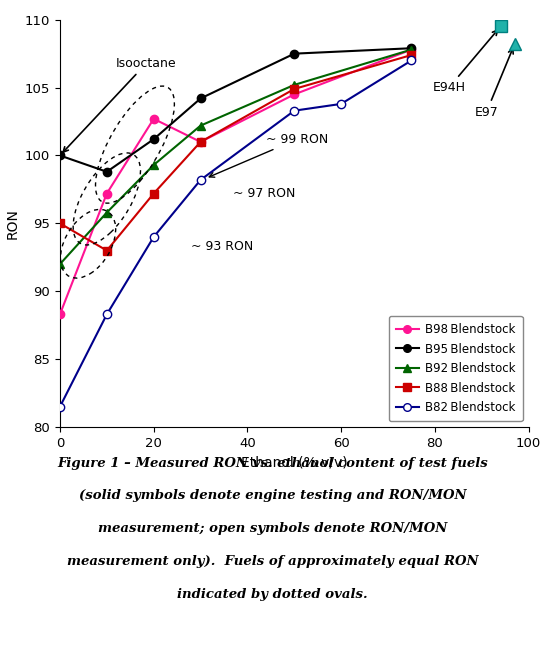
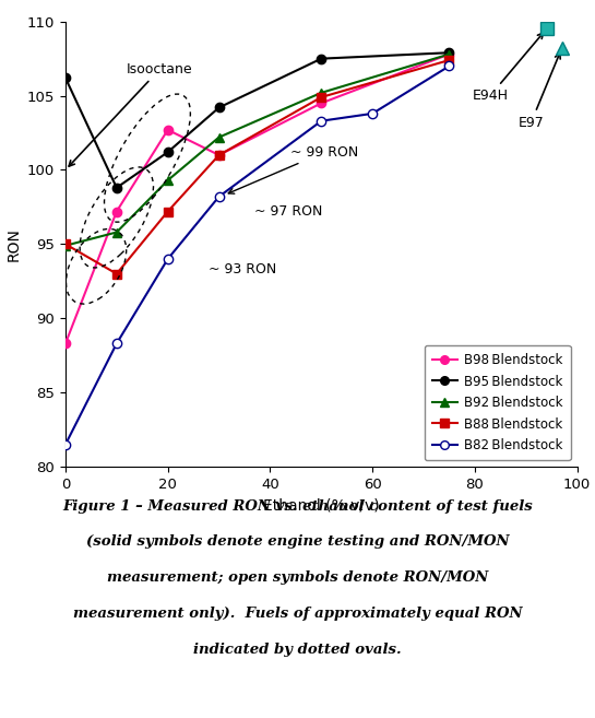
B95 Blendstock/0: 100.0 -> 106.2
B92 Blendstock/0: 92.0 -> 94.9
